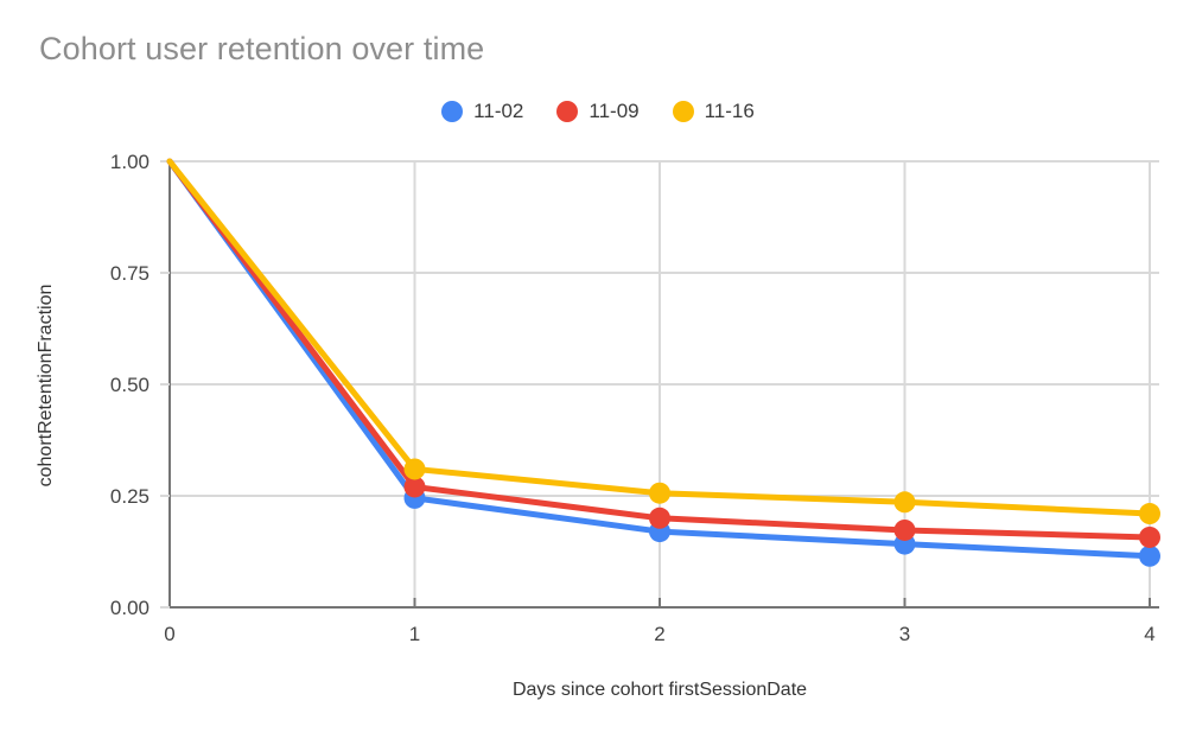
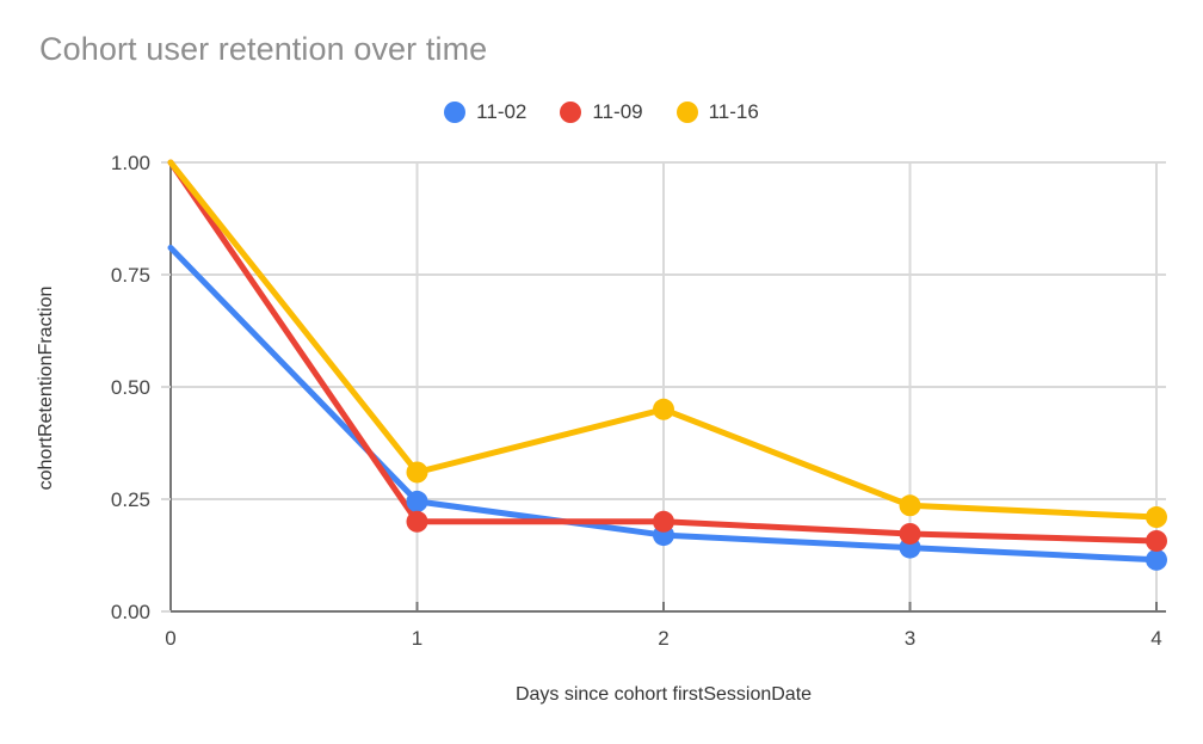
11-02/0: 1.00 -> 0.81
11-09/1: 0.27 -> 0.20
11-16/2: 0.26 -> 0.45
